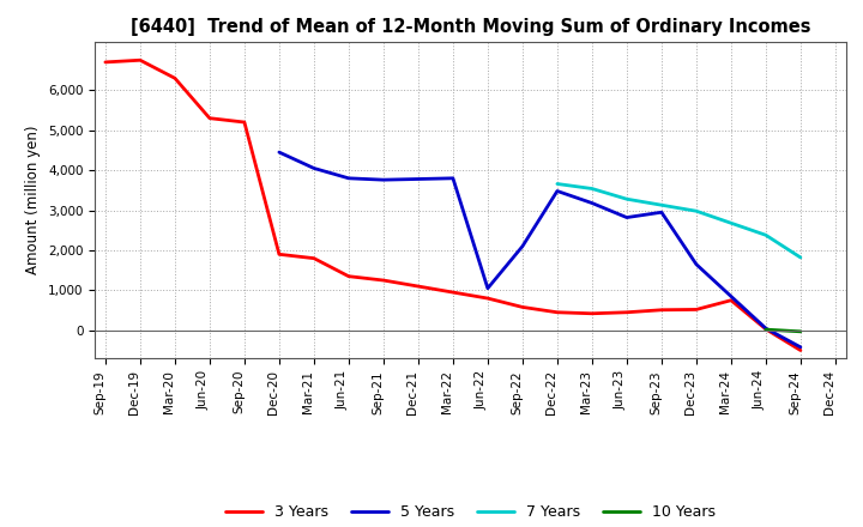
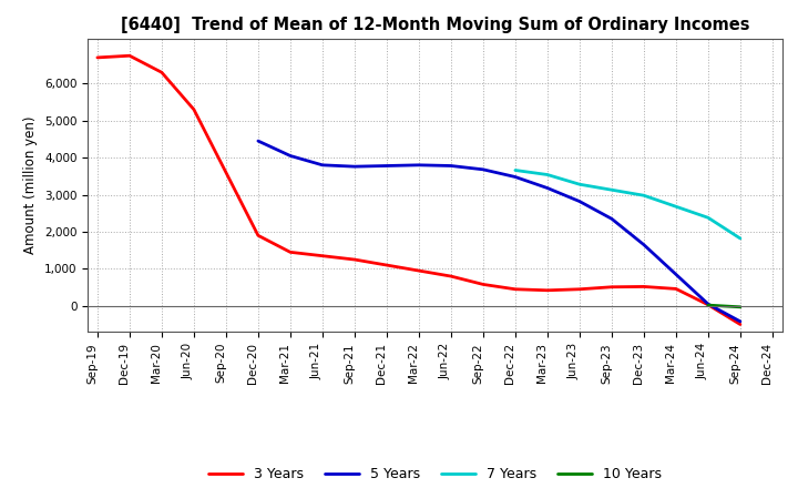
3 Years/Sep-20: 5,200 -> 3,600
3 Years/Mar-21: 1,800 -> 1,450
5 Years/Jun-22: 1,050 -> 3,780
5 Years/Sep-22: 2,100 -> 3,680
5 Years/Sep-23: 2,950 -> 2,350
3 Years/Mar-24: 750 -> 460
